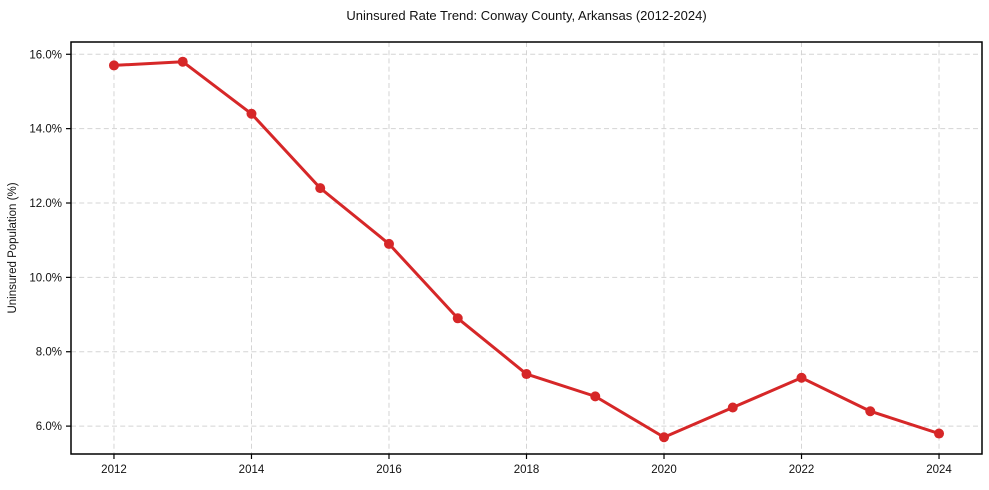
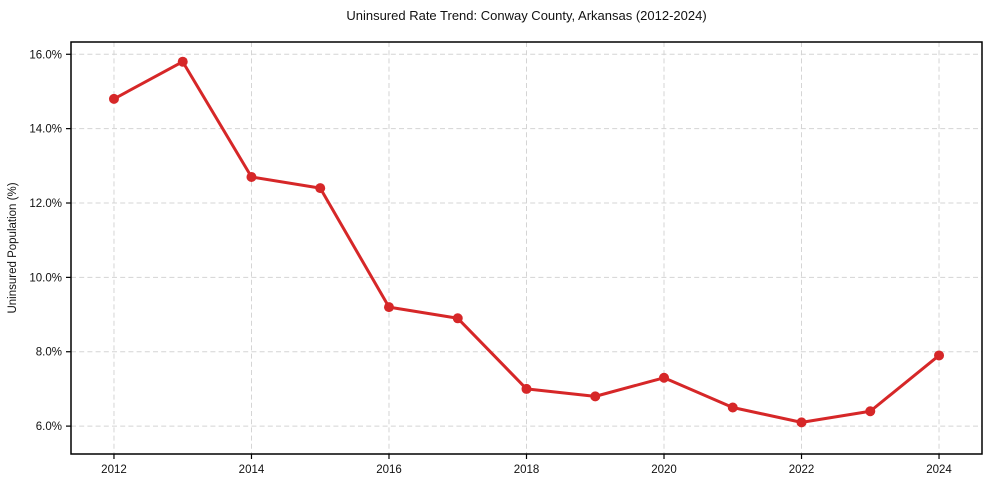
2012: 15.7% -> 14.8%
2014: 14.4% -> 12.7%
2016: 10.9% -> 9.2%
2018: 7.4% -> 7.0%
2020: 5.7% -> 7.3%
2022: 7.3% -> 6.1%
2024: 5.8% -> 7.9%
